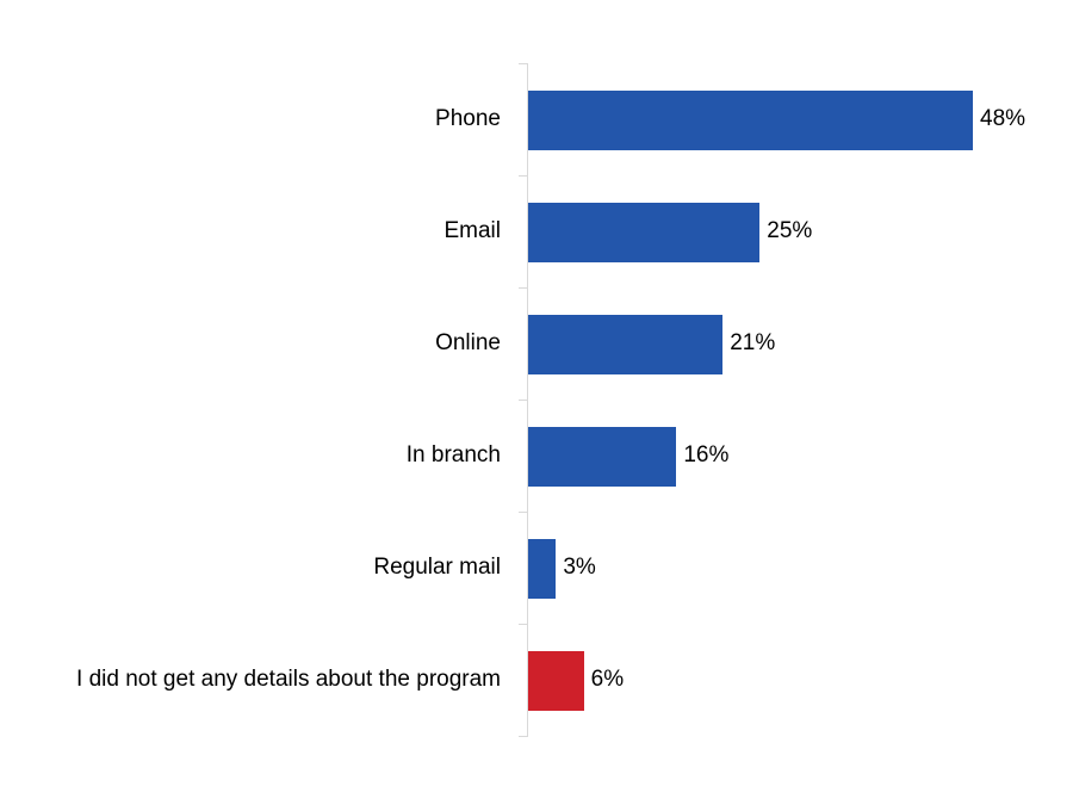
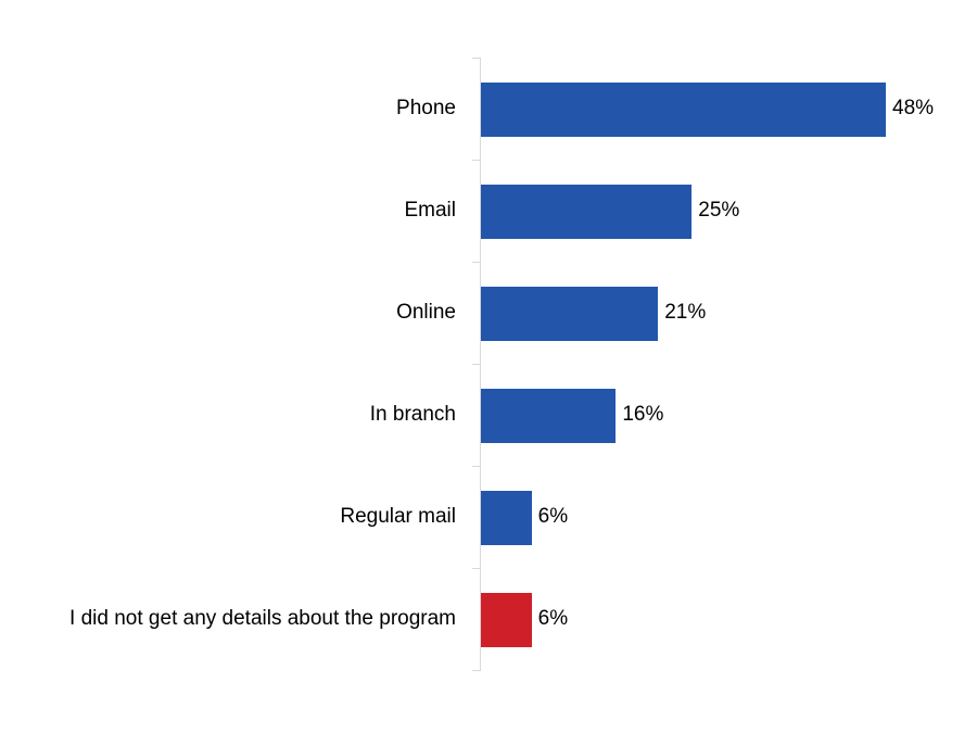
Regular mail: 3% -> 6%
